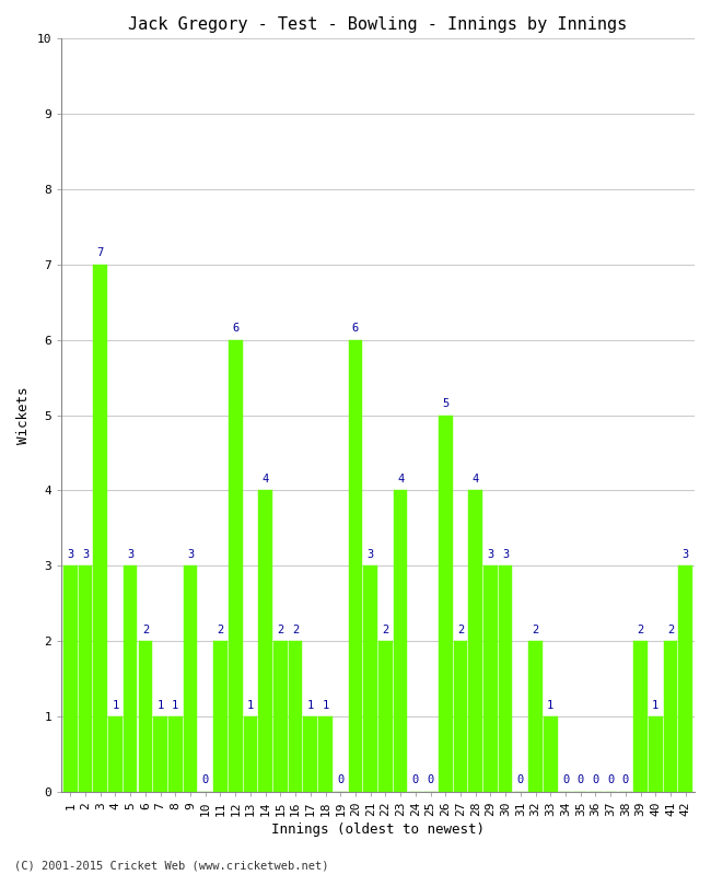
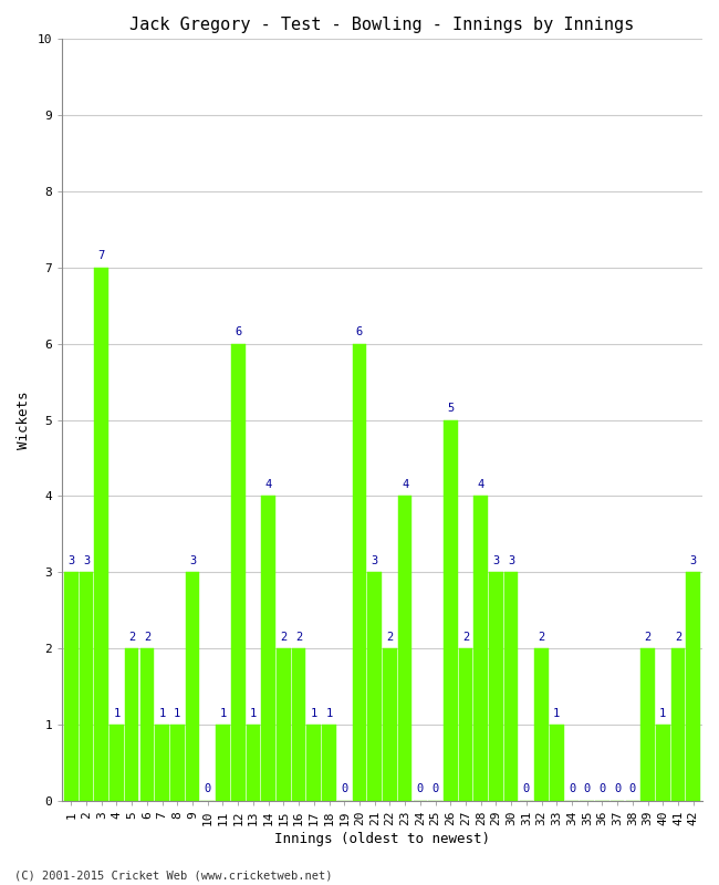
5: 3 -> 2
11: 2 -> 1
